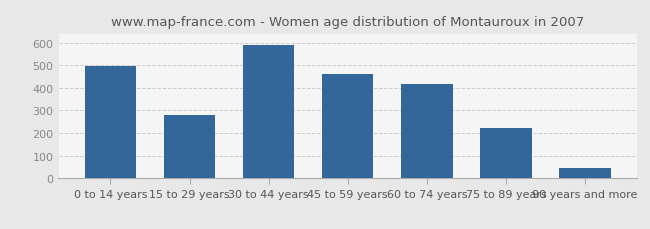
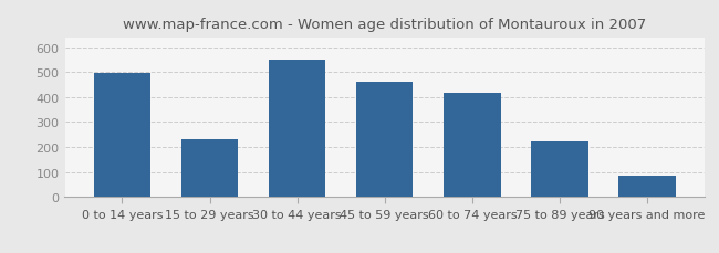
15 to 29 years: 280 -> 230
30 to 44 years: 590 -> 550
90 years and more: 45 -> 85
